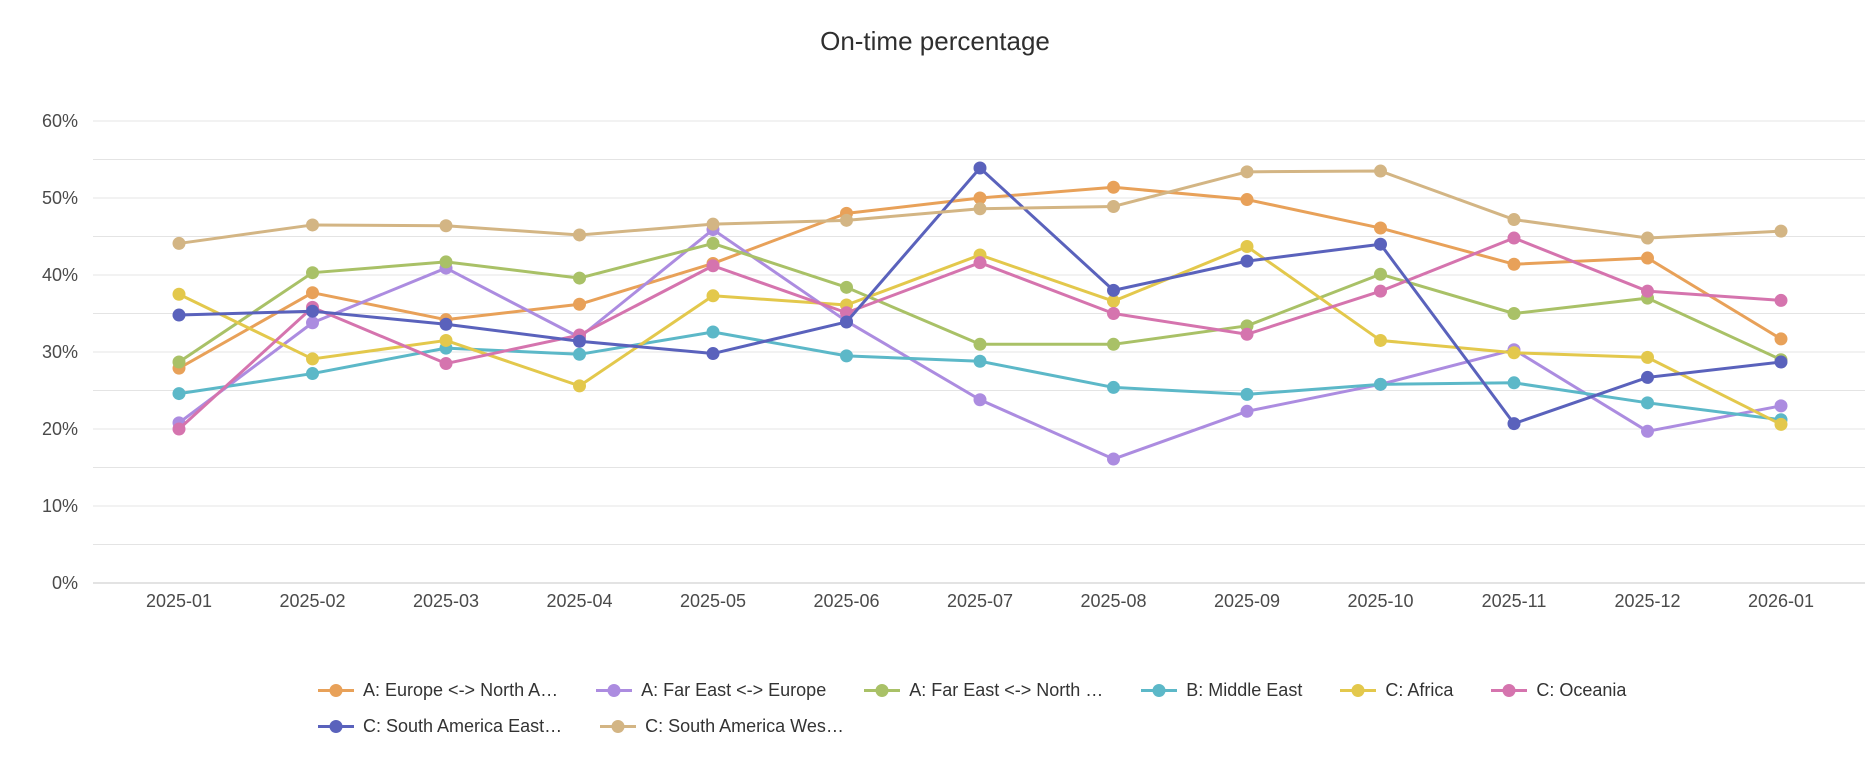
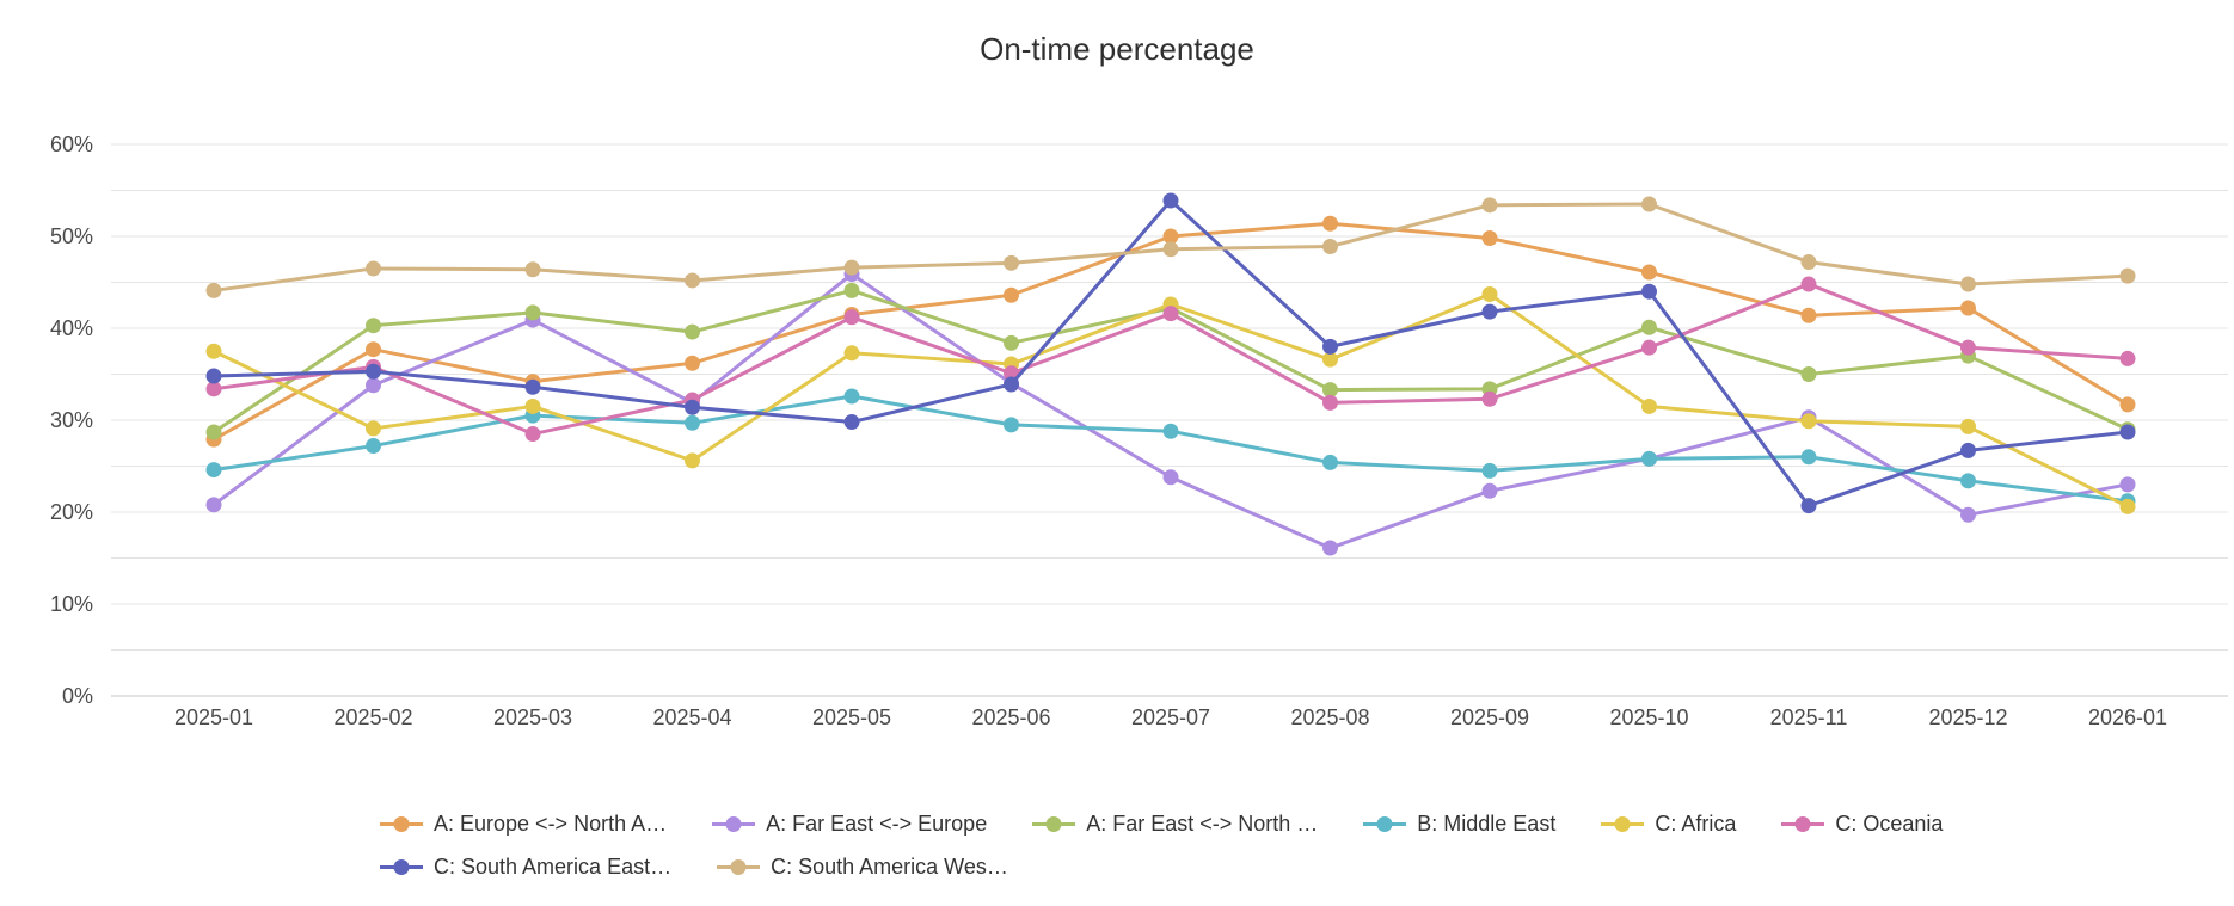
C: Oceania/2025-01: 20% -> 33%
A: Europe <-> North A…/2025-06: 48% -> 44%
A: Far East <-> North …/2025-07: 31% -> 42%
A: Far East <-> North …/2025-08: 31% -> 33%
C: Oceania/2025-08: 35% -> 32%
